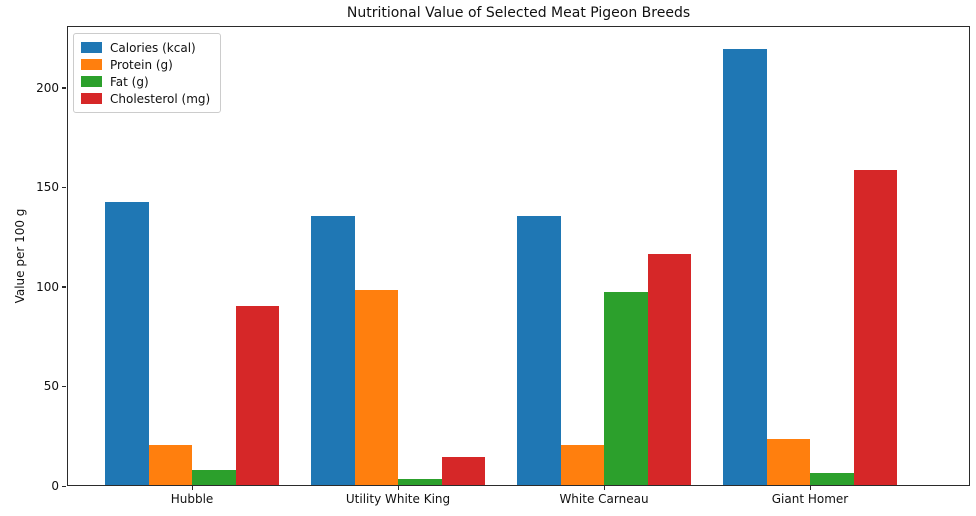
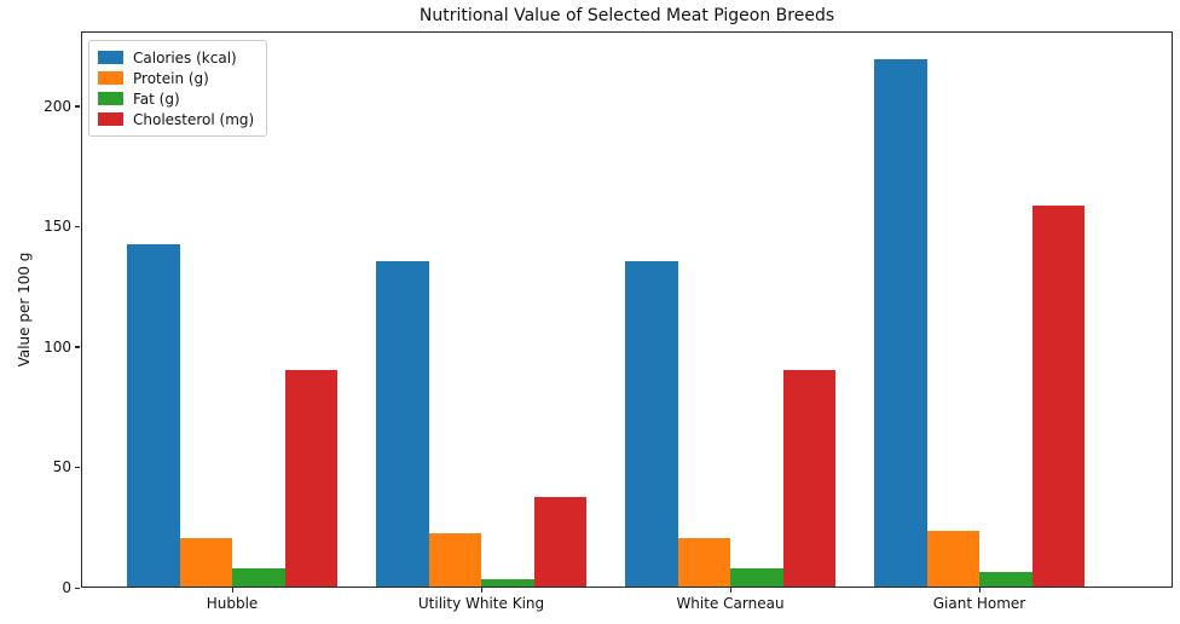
Protein (g)/Utility White King: 98 -> 22
Cholesterol (mg)/Utility White King: 14 -> 37
Fat (g)/White Carneau: 97 -> 8
Cholesterol (mg)/White Carneau: 116 -> 90
